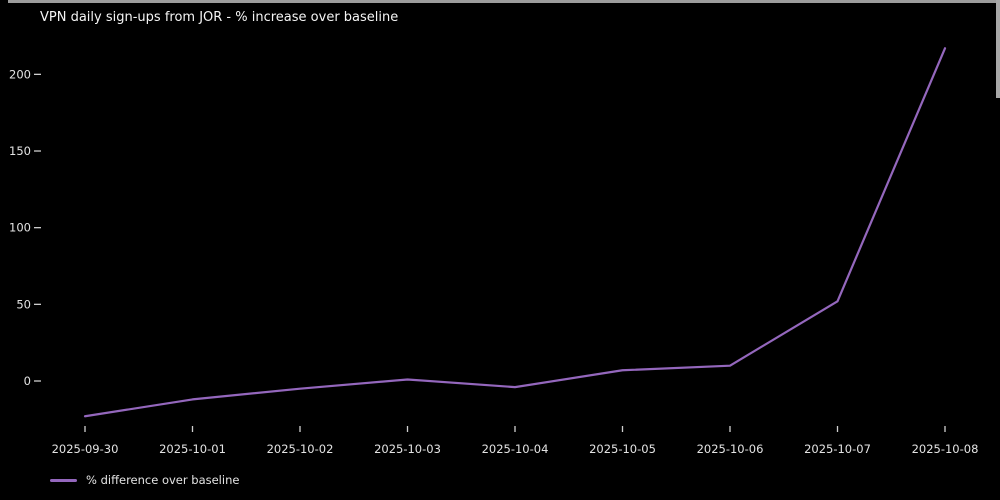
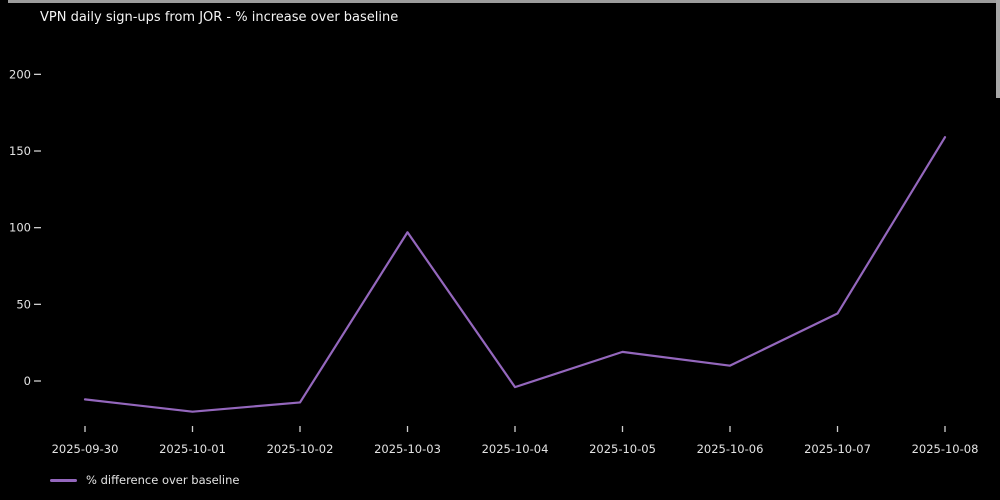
2025-09-30: -23 -> -12
2025-10-01: -12 -> -20
2025-10-02: -5 -> -14
2025-10-03: 1 -> 97
2025-10-05: 7 -> 19
2025-10-07: 52 -> 44
2025-10-08: 217 -> 159
